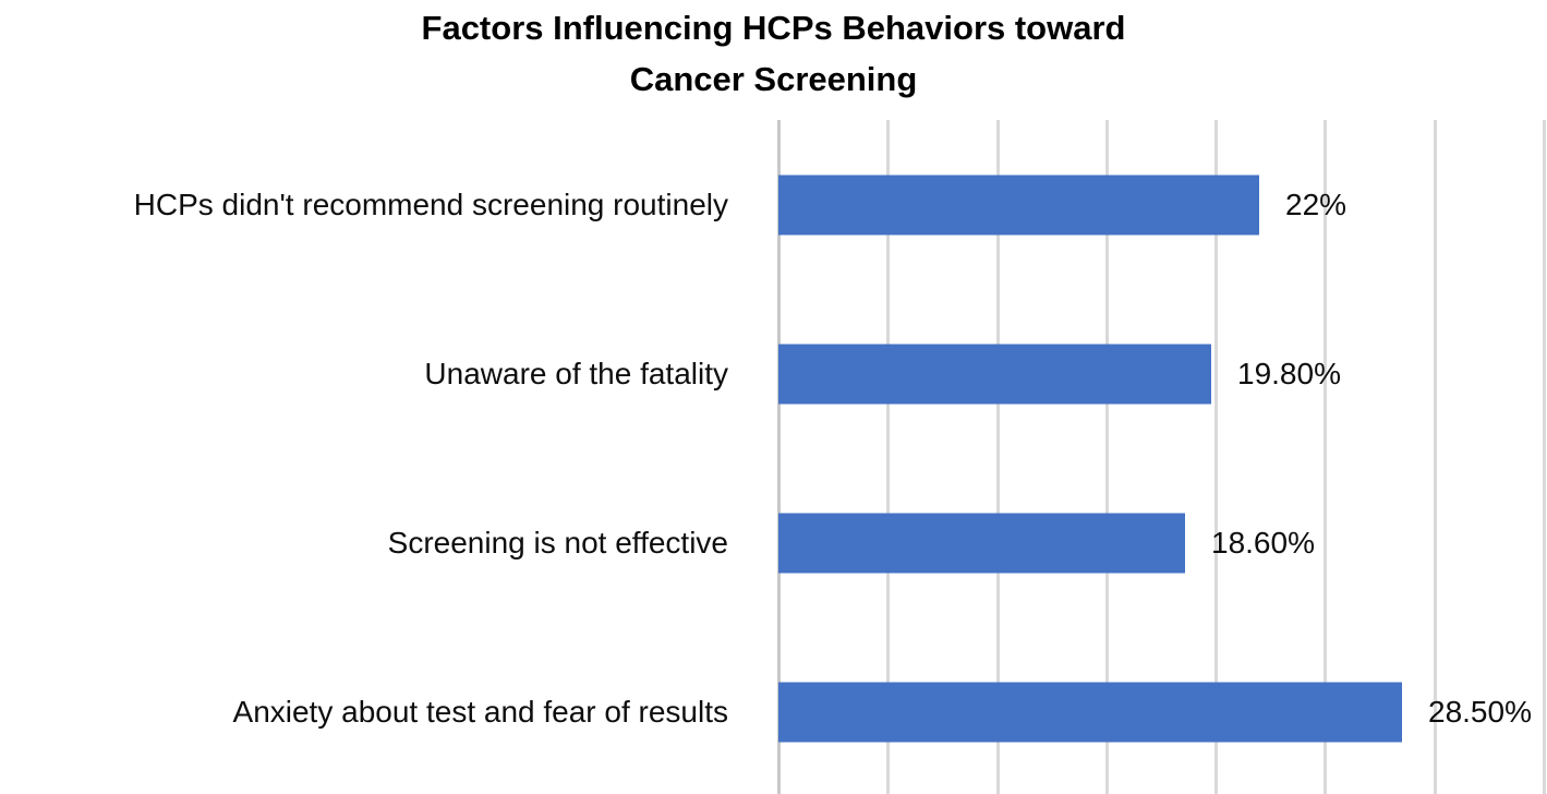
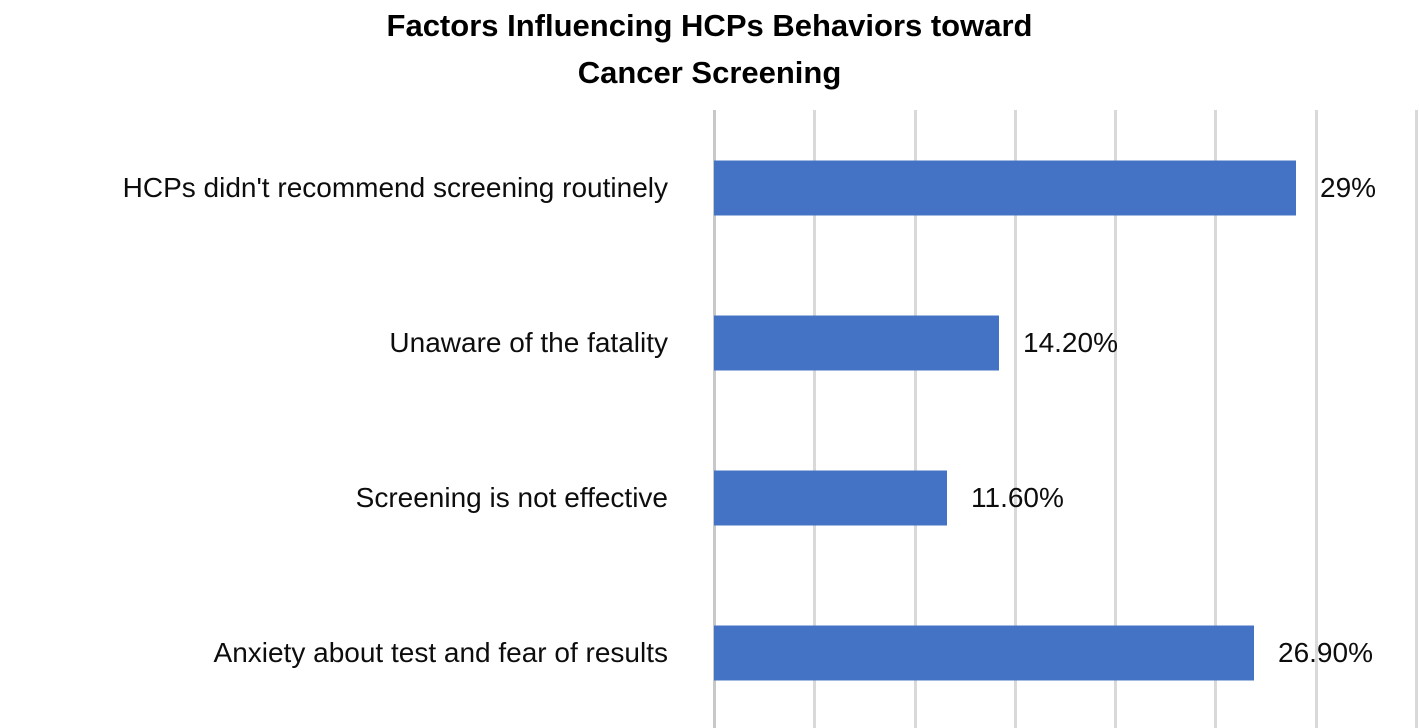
HCPs didn't recommend screening routinely: 22% -> 29%
Unaware of the fatality: 19.80% -> 14.20%
Screening is not effective: 18.60% -> 11.60%
Anxiety about test and fear of results: 28.50% -> 26.90%
